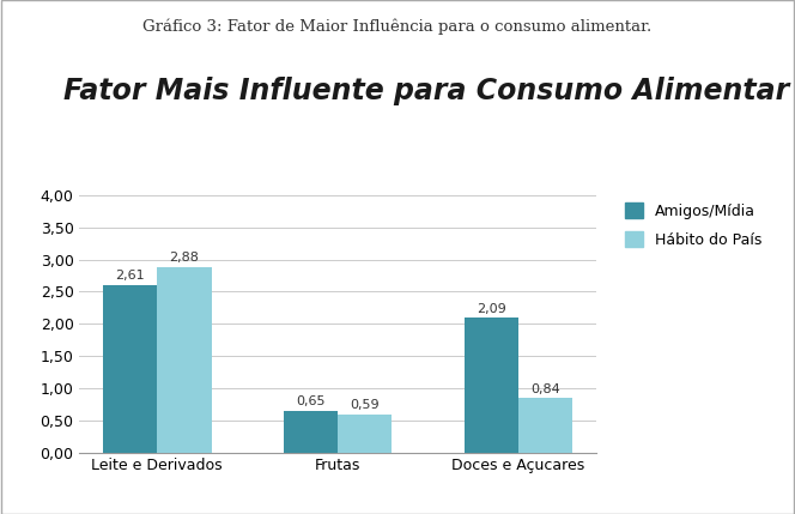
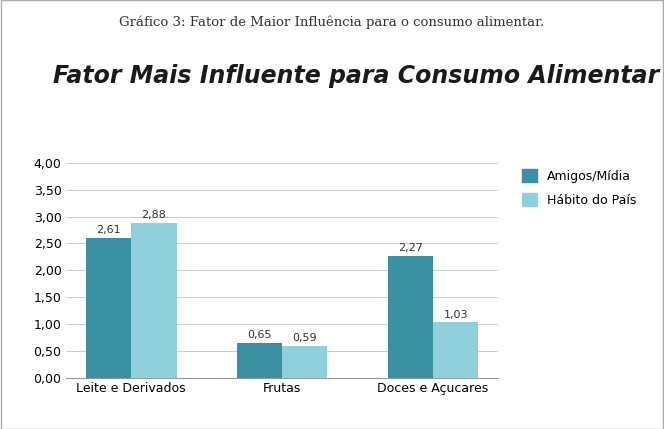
Amigos/Mídia/Doces e Açucares: 2,09 -> 2,27
Hábito do País/Doces e Açucares: 0,84 -> 1,03
